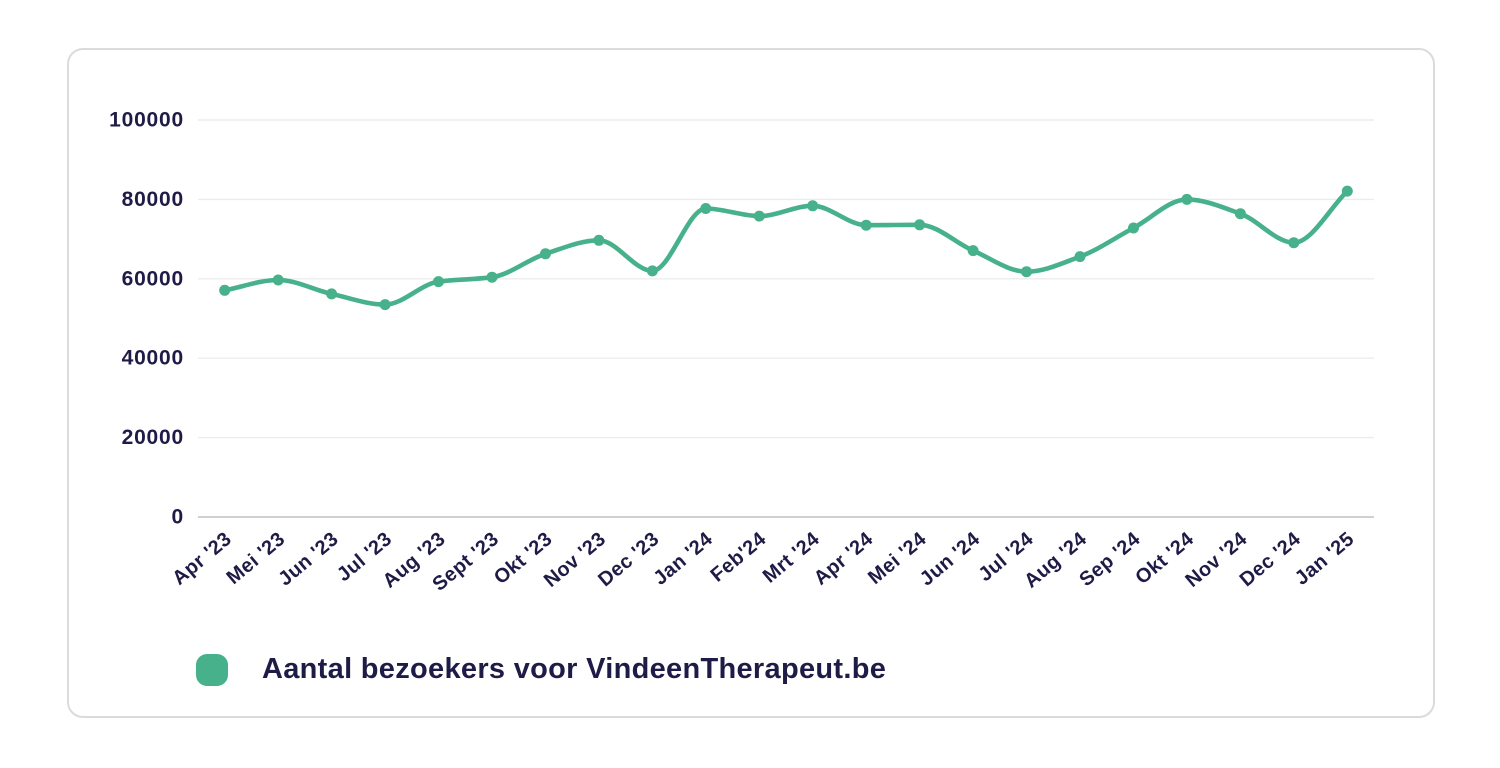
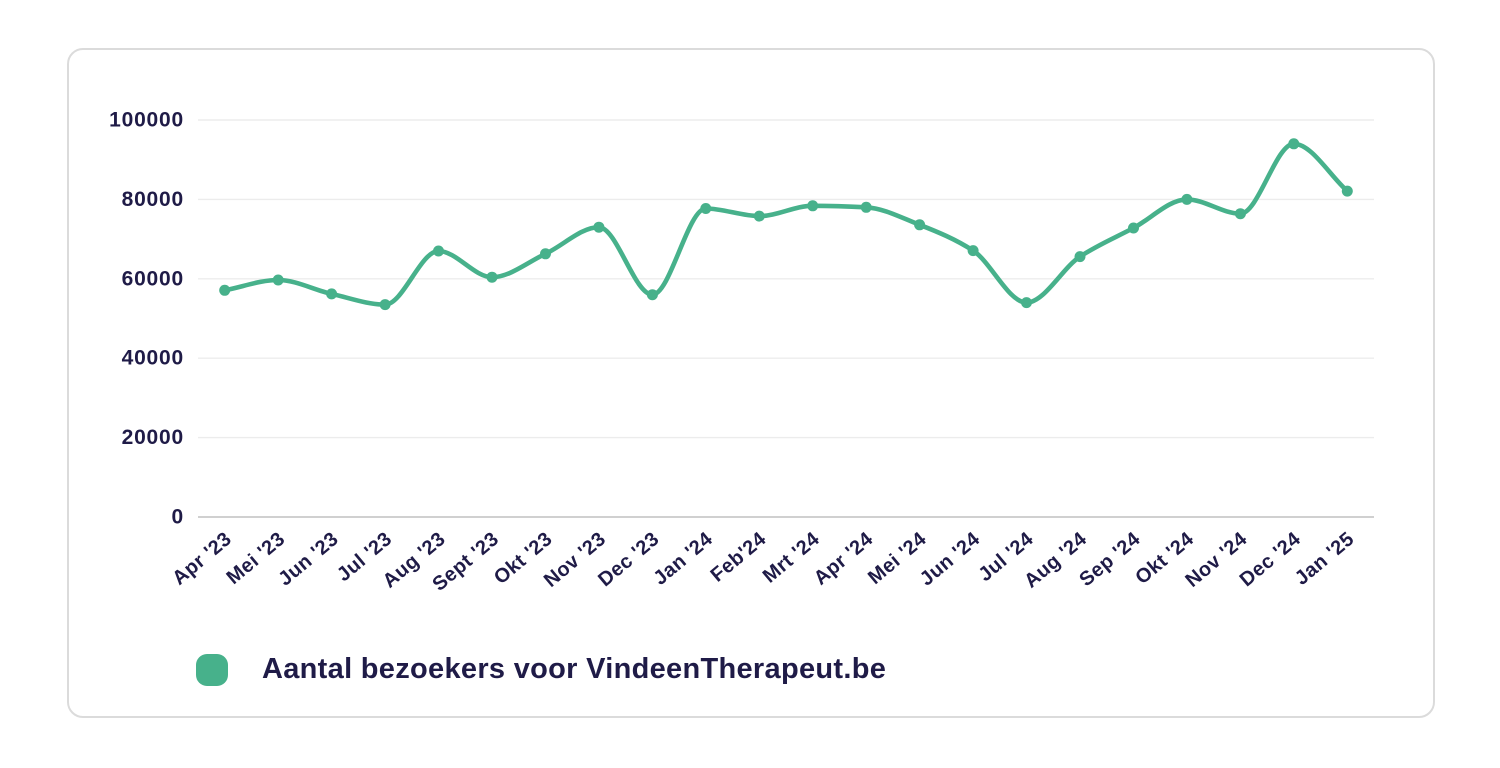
Aug '23: 59000 -> 67000
Nov '23: 70000 -> 73000
Dec '23: 62000 -> 56000
Apr '24: 74000 -> 78000
Jul '24: 62000 -> 54000
Dec '24: 69000 -> 94000
